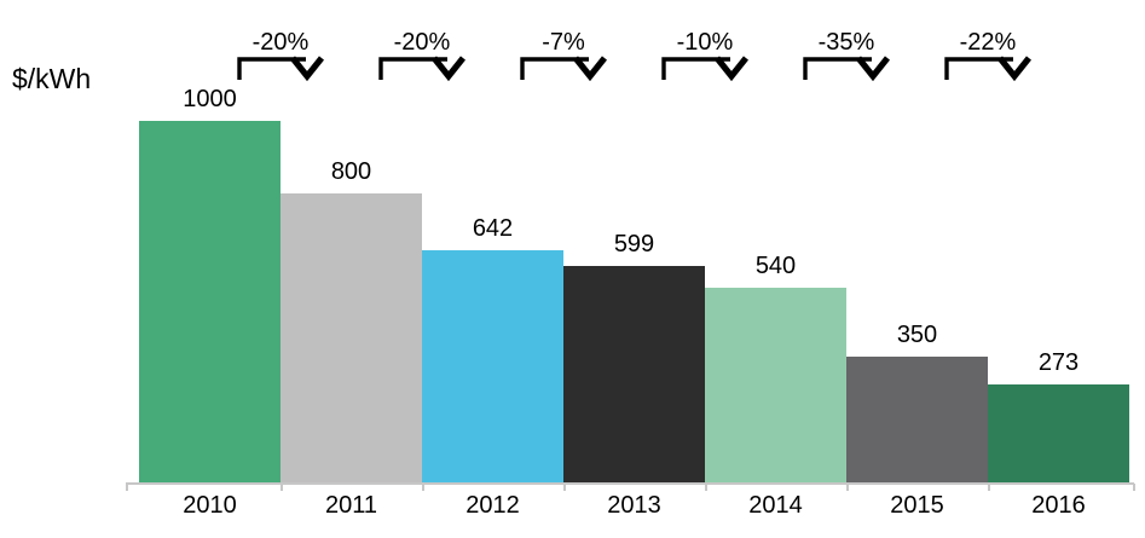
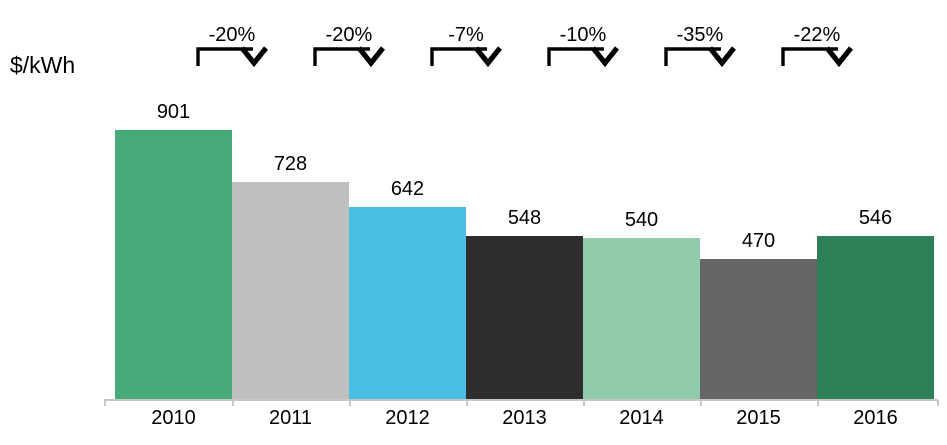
2010: 1000 -> 901
2011: 800 -> 728
2013: 599 -> 548
2015: 350 -> 470
2016: 273 -> 546
